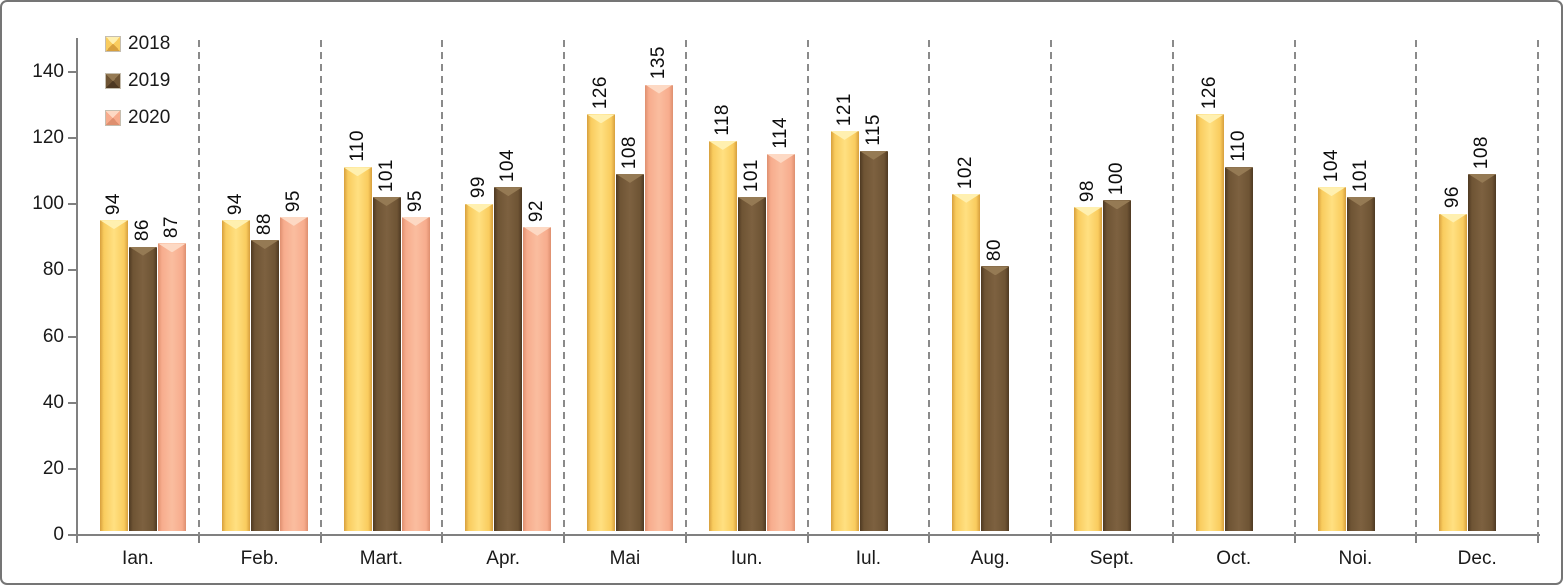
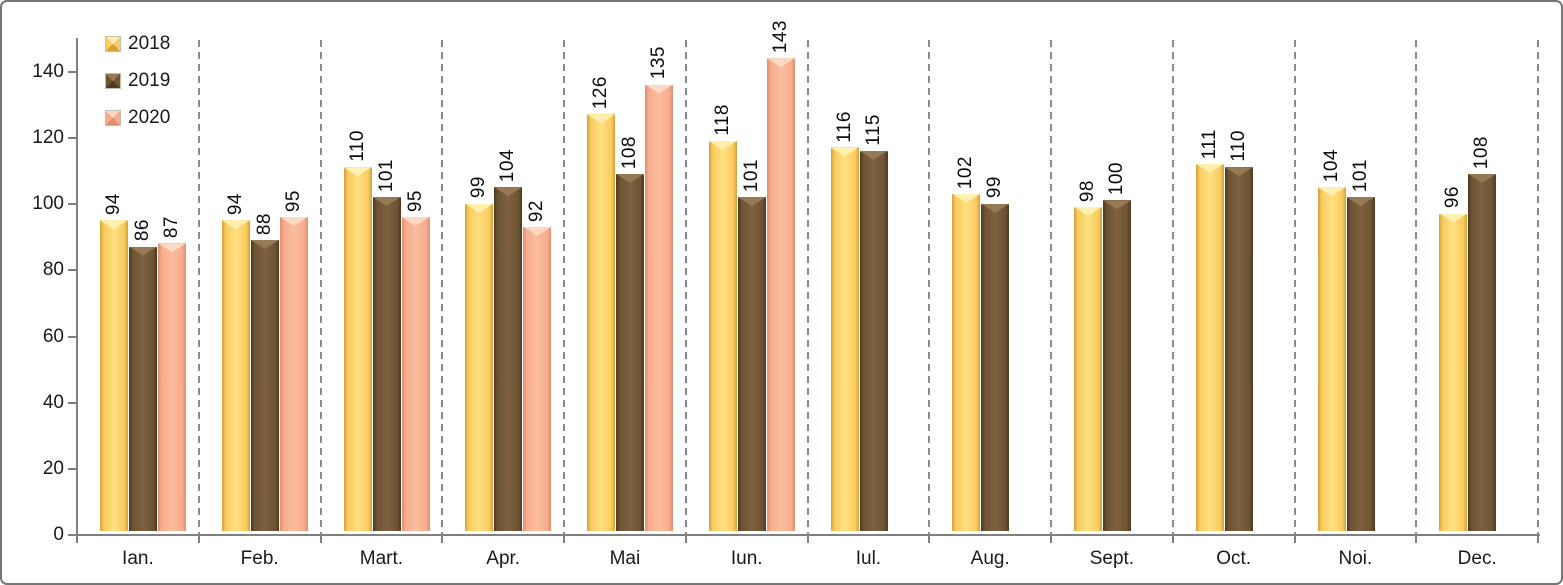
2020/Iun.: 114 -> 143
2018/Iul.: 121 -> 116
2019/Aug.: 80 -> 99
2018/Oct.: 126 -> 111
